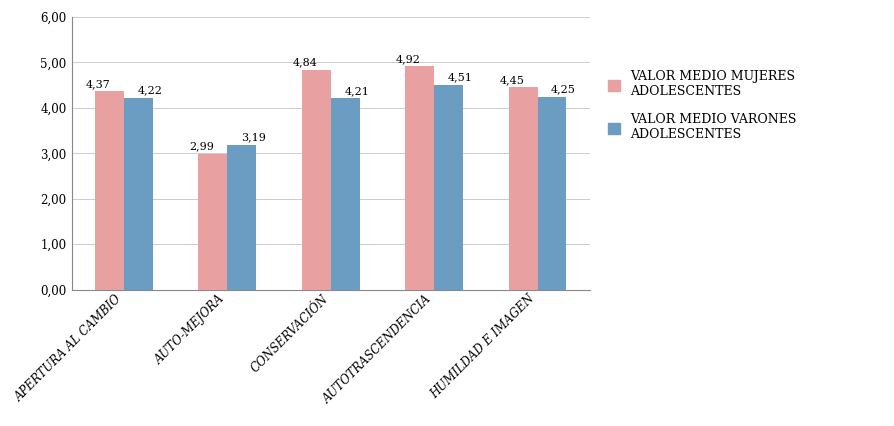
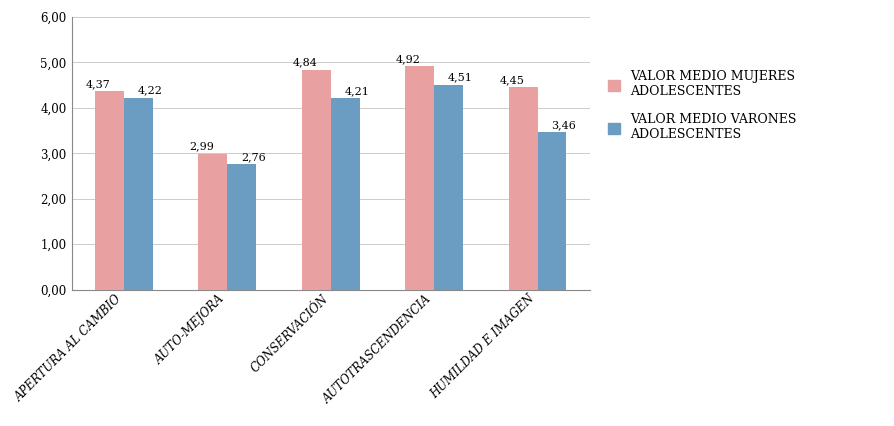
VALOR MEDIO VARONES ADOLESCENTES/AUTO-MEJORA: 3,19 -> 2,76
VALOR MEDIO VARONES ADOLESCENTES/HUMILDAD E IMAGEN: 4,25 -> 3,46
